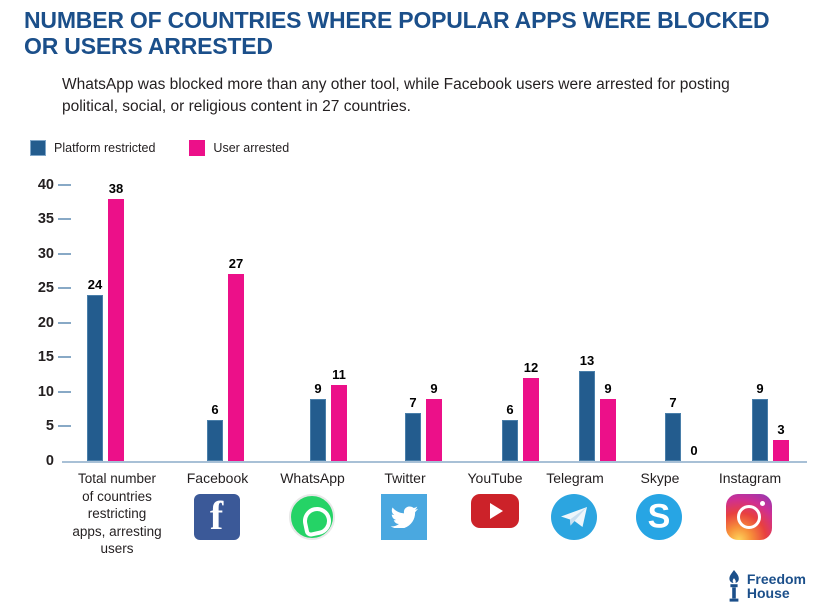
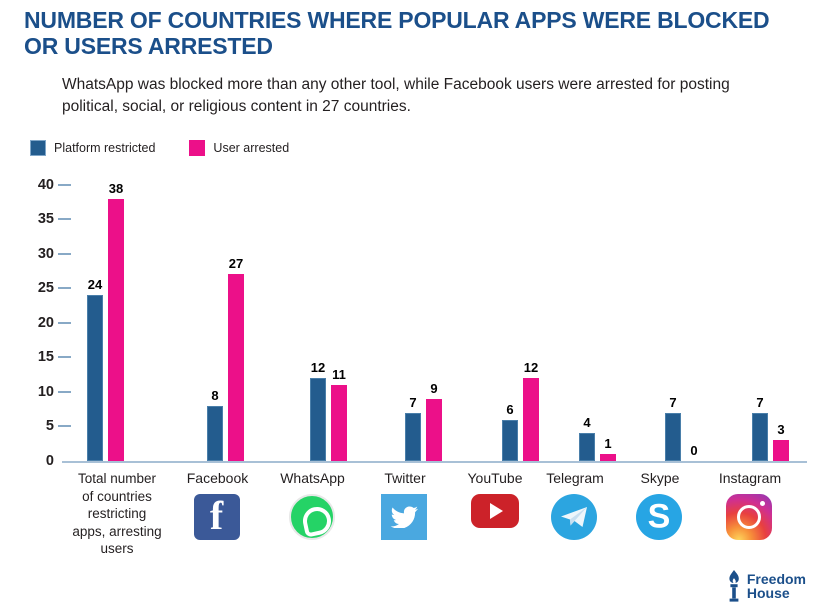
Platform restricted/Facebook: 6 -> 8
Platform restricted/WhatsApp: 9 -> 12
Platform restricted/Telegram: 13 -> 4
User arrested/Telegram: 9 -> 1
Platform restricted/Instagram: 9 -> 7
